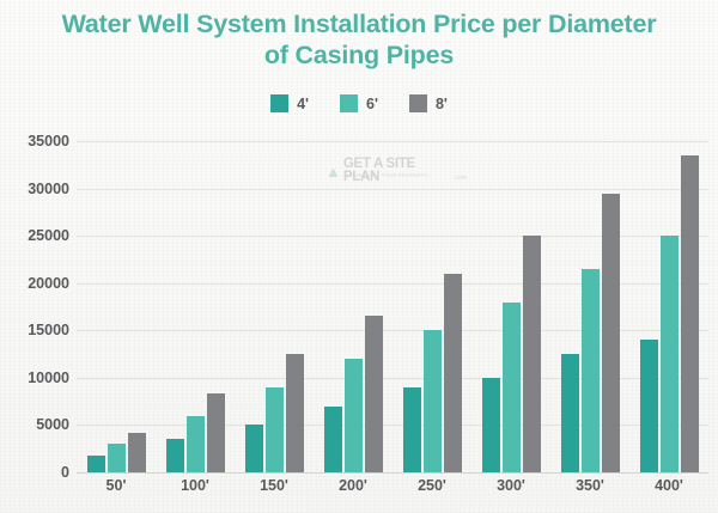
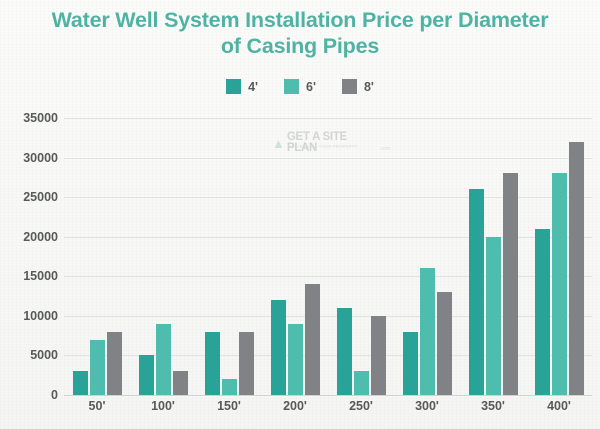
4'/50': 2000 -> 3000
6'/50': 3000 -> 7000
8'/50': 4000 -> 8000
4'/100': 4000 -> 5000
6'/100': 6000 -> 9000
8'/100': 8000 -> 3000
4'/150': 5000 -> 8000
6'/150': 9000 -> 2000
8'/150': 12000 -> 8000
4'/200': 7000 -> 12000
6'/200': 12000 -> 9000
8'/200': 16000 -> 14000
4'/250': 9000 -> 11000
6'/250': 15000 -> 3000
8'/250': 21000 -> 10000
4'/300': 10000 -> 8000
6'/300': 18000 -> 16000
8'/300': 25000 -> 13000
4'/350': 12000 -> 26000
6'/350': 22000 -> 20000
8'/350': 30000 -> 28000
4'/400': 14000 -> 21000
6'/400': 25000 -> 28000
8'/400': 34000 -> 32000
